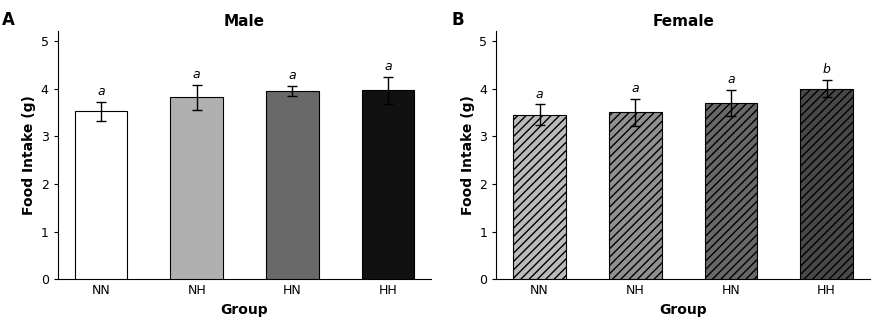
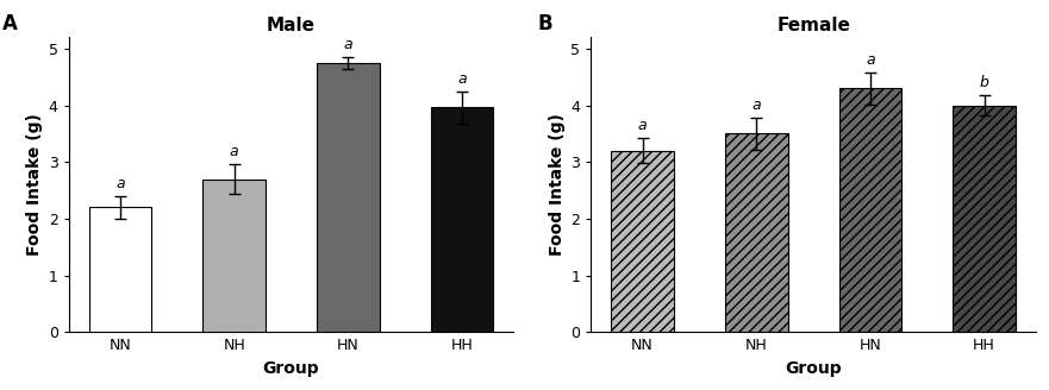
Male/NN: 3.52 -> 2.20
Male/NH: 3.82 -> 2.70
Male/HN: 3.95 -> 4.75
Female/NN: 3.45 -> 3.20
Female/HN: 3.70 -> 4.30
